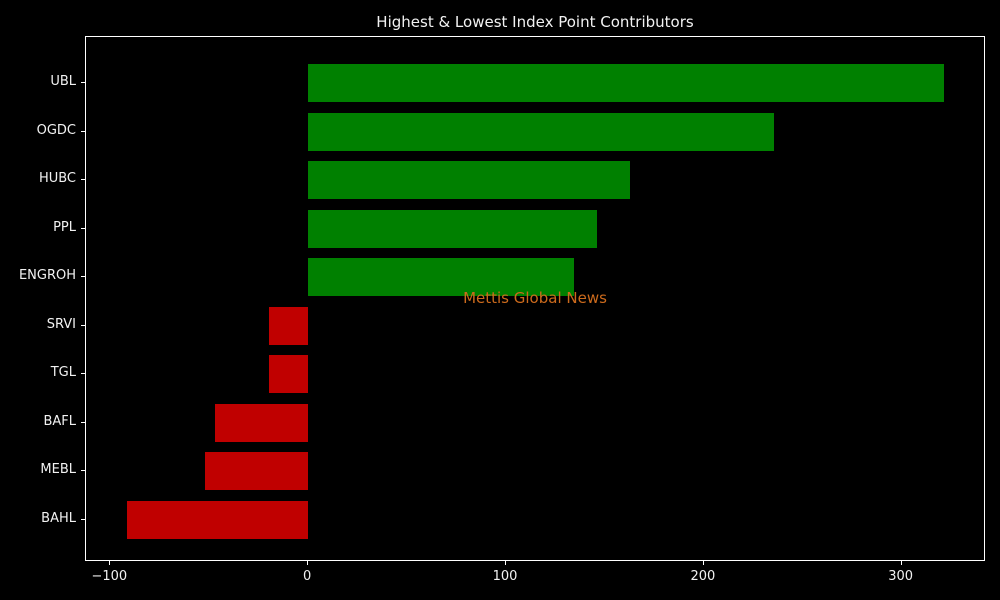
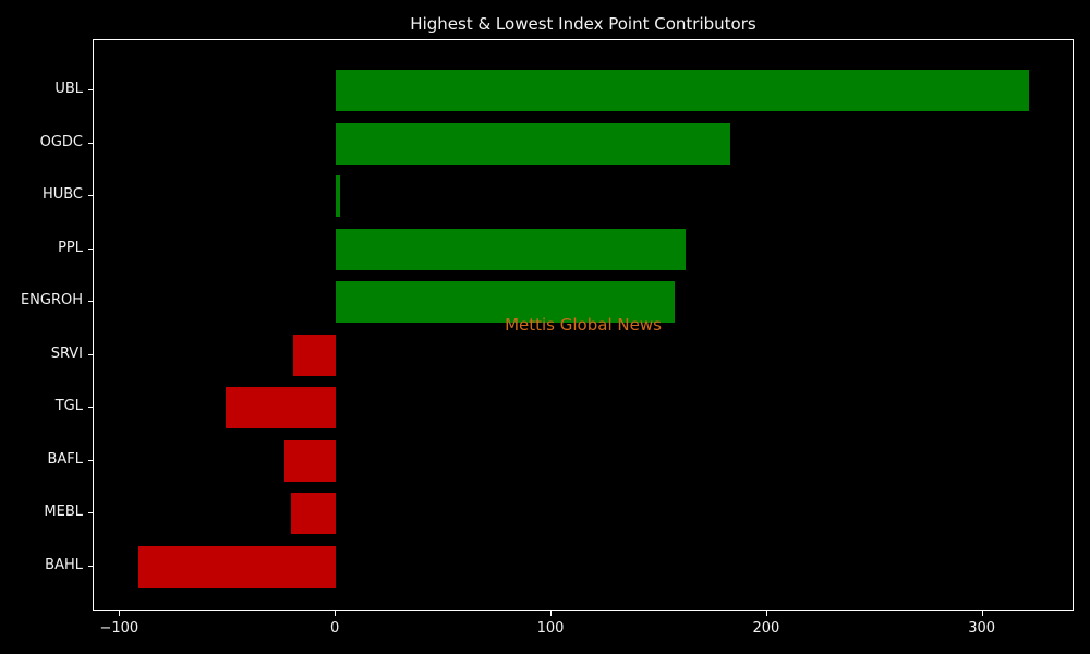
OGDC: 235 -> 183
HUBC: 163 -> 2
PPL: 146 -> 162
ENGROH: 134 -> 157
TGL: -20 -> -51
BAFL: -47 -> -24
MEBL: -52 -> -21
